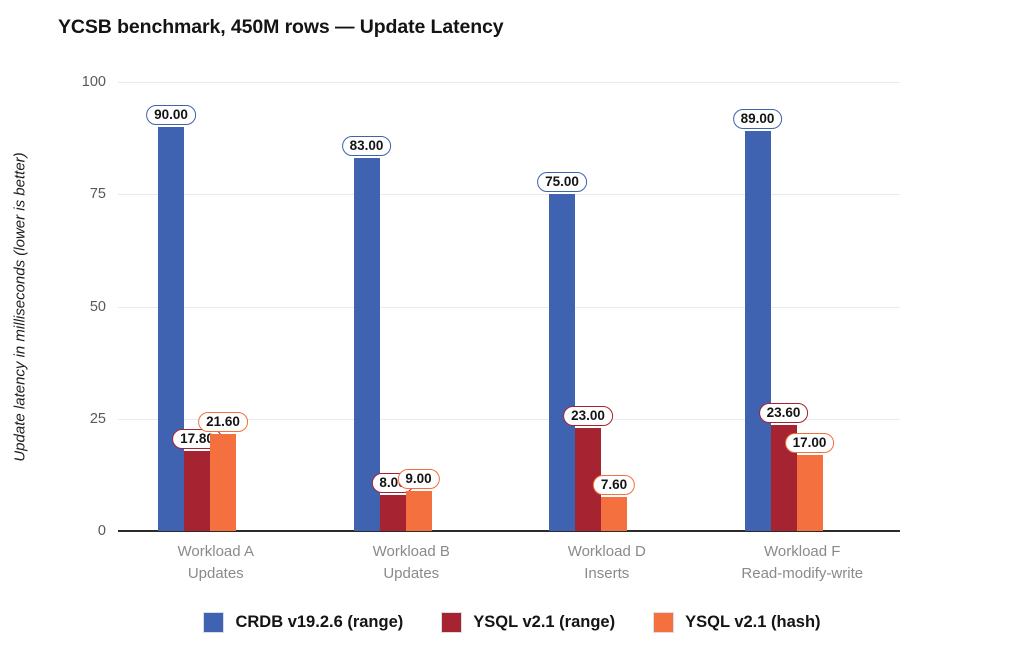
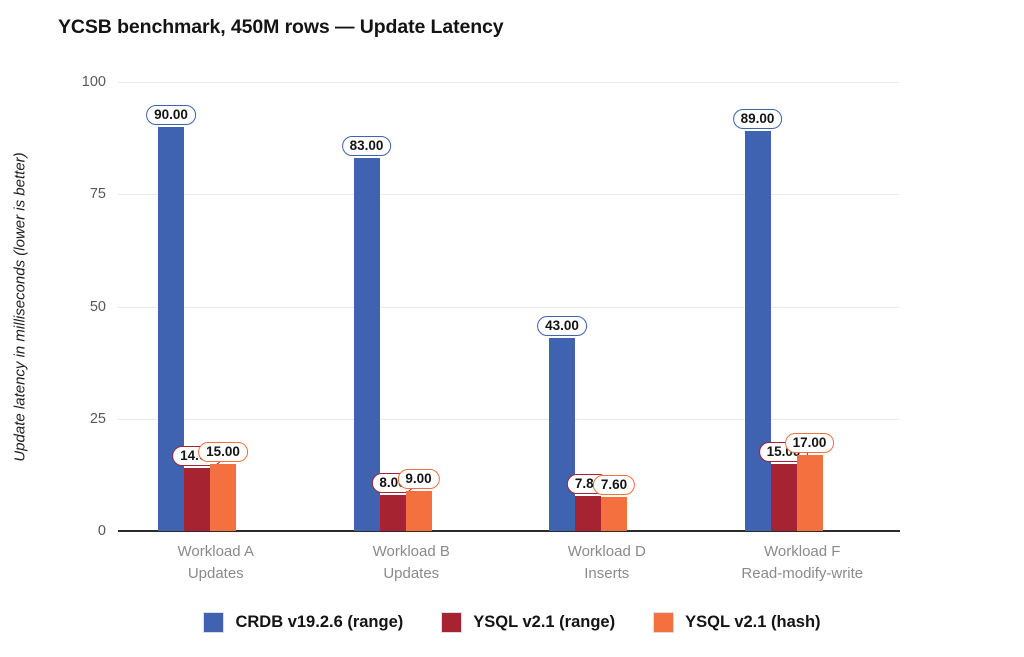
YSQL v2.1 (range)/Workload A: 17.80 -> 14.00
YSQL v2.1 (hash)/Workload A: 21.60 -> 15.00
CRDB v19.2.6 (range)/Workload D: 75.00 -> 43.00
YSQL v2.1 (range)/Workload D: 23.00 -> 7.80
YSQL v2.1 (range)/Workload F: 23.60 -> 15.00
